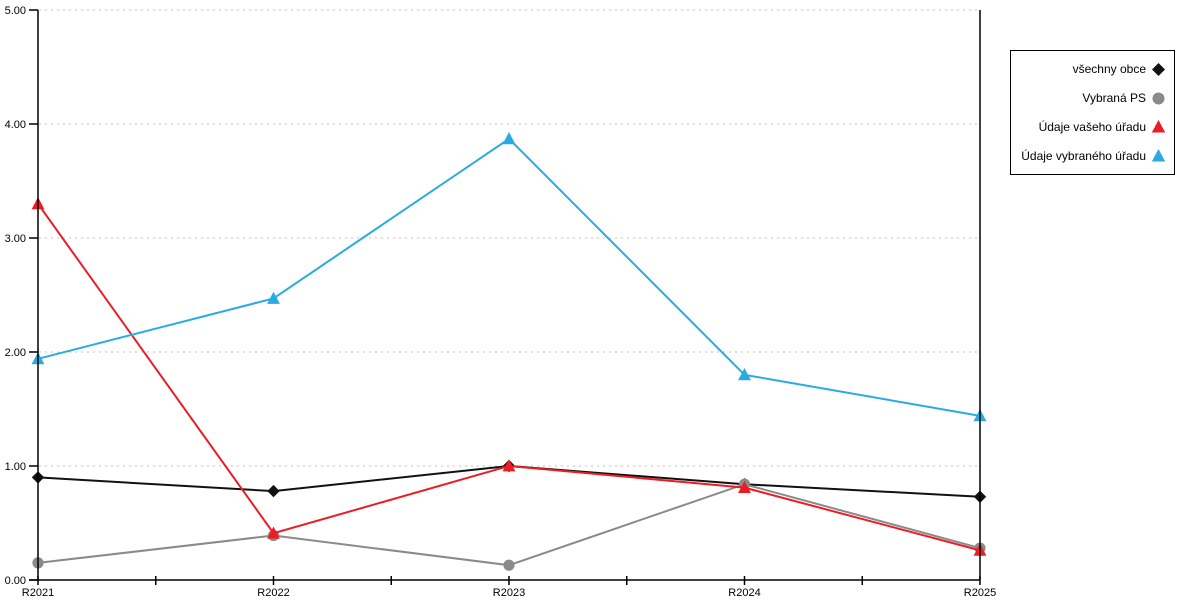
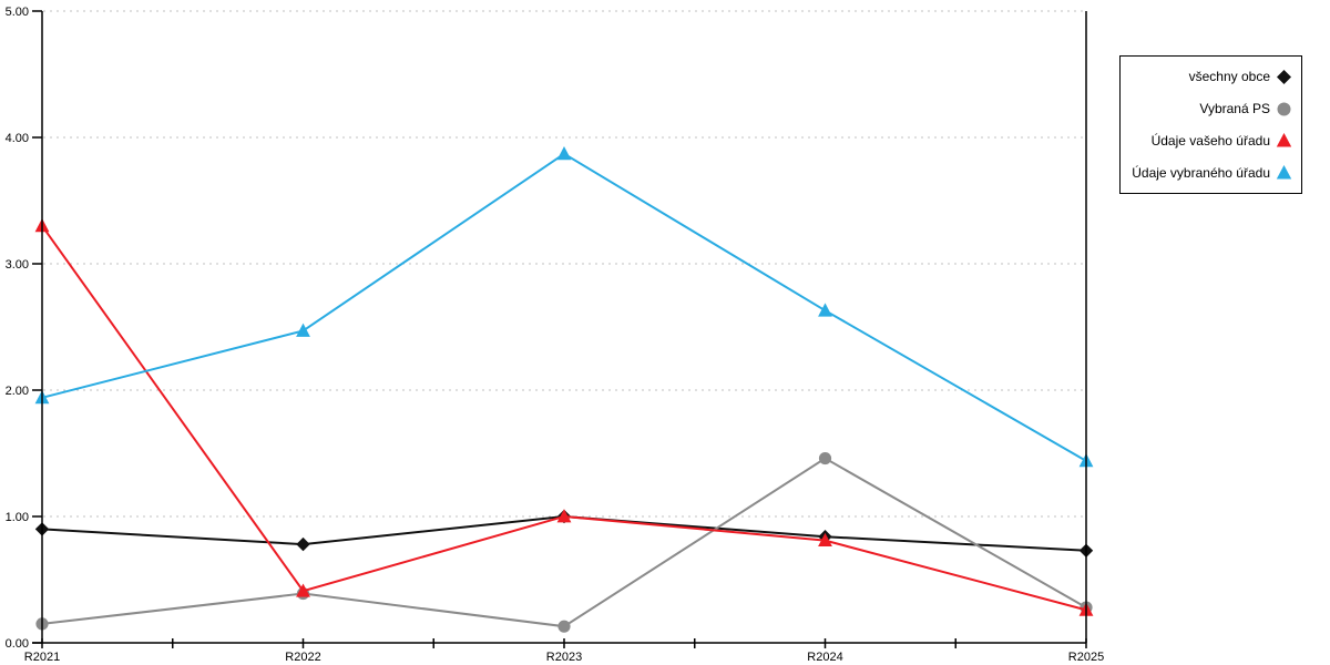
Vybraná PS/R2024: 0.84 -> 1.46
Údaje vybraného úřadu/R2024: 1.80 -> 2.63
